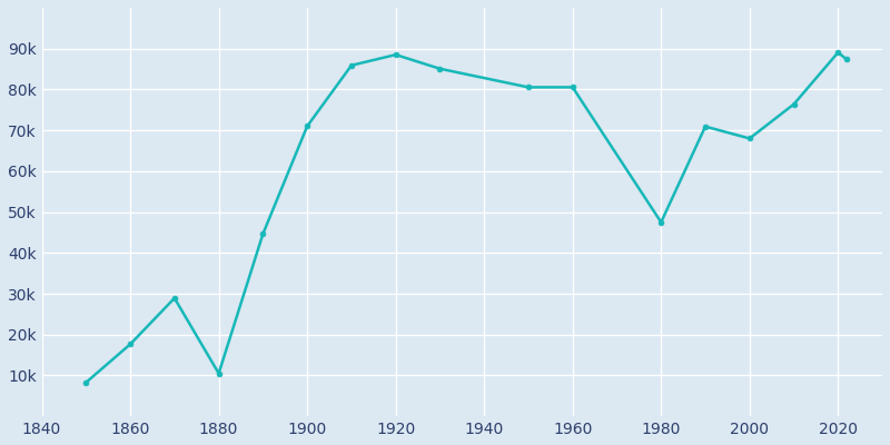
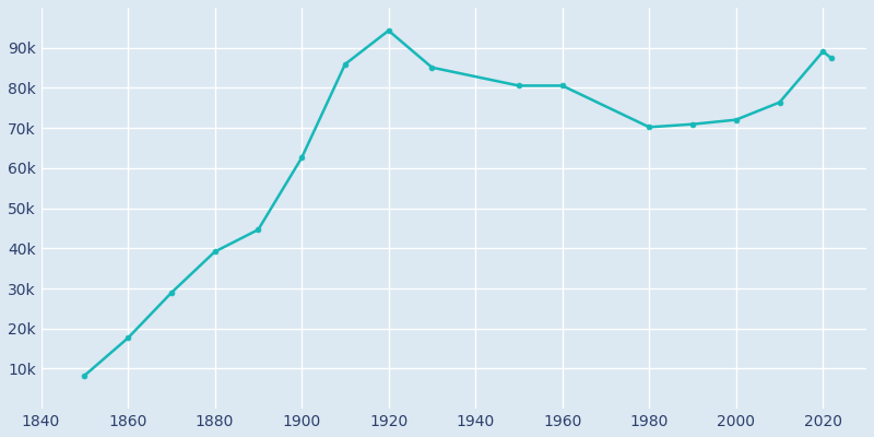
1880: 10.5k -> 39.2k
1900: 71.0k -> 62.6k
1920: 88.5k -> 94.3k
1980: 47.5k -> 70.2k
2000: 68.0k -> 72.0k
